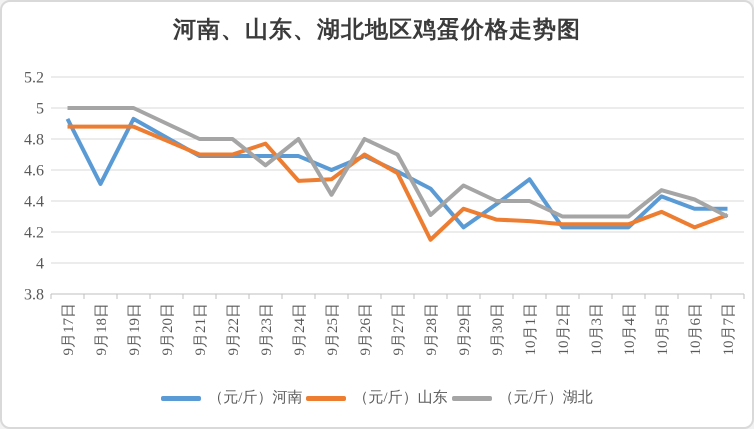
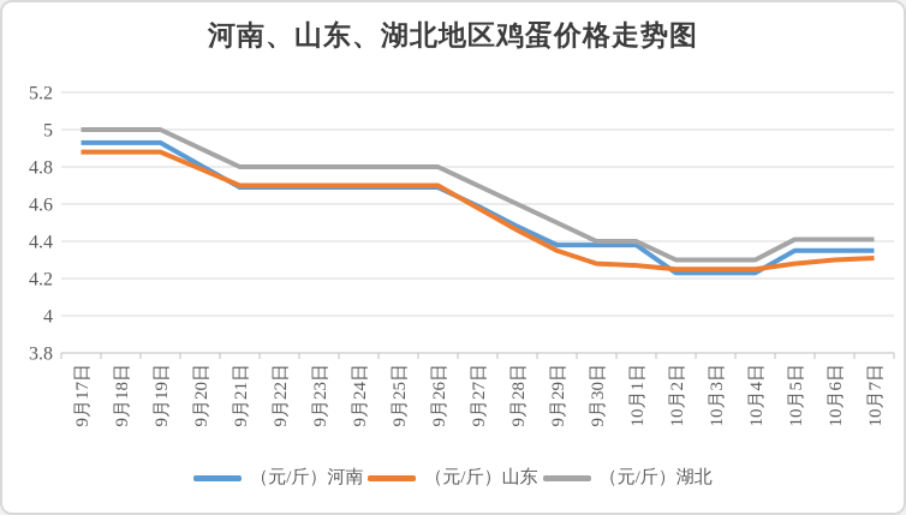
（元/斤）河南/9月18日: 4.51 -> 4.93
（元/斤）山东/9月23日: 4.77 -> 4.70
（元/斤）湖北/9月23日: 4.63 -> 4.80
（元/斤）山东/9月24日: 4.53 -> 4.70
（元/斤）河南/9月25日: 4.60 -> 4.69
（元/斤）山东/9月25日: 4.54 -> 4.70
（元/斤）湖北/9月25日: 4.44 -> 4.80
（元/斤）山东/9月28日: 4.15 -> 4.46
（元/斤）湖北/9月28日: 4.31 -> 4.60
（元/斤）河南/9月29日: 4.23 -> 4.38
（元/斤）河南/10月1日: 4.54 -> 4.38
（元/斤）河南/10月5日: 4.43 -> 4.35
（元/斤）山东/10月5日: 4.33 -> 4.28
（元/斤）湖北/10月5日: 4.47 -> 4.41
（元/斤）山东/10月6日: 4.23 -> 4.30
（元/斤）湖北/10月7日: 4.30 -> 4.41
